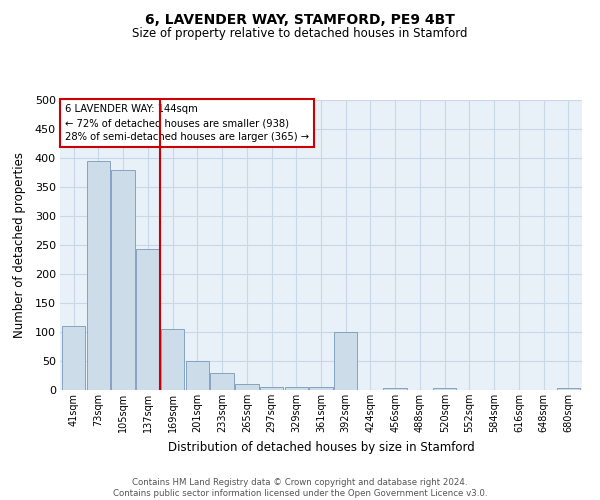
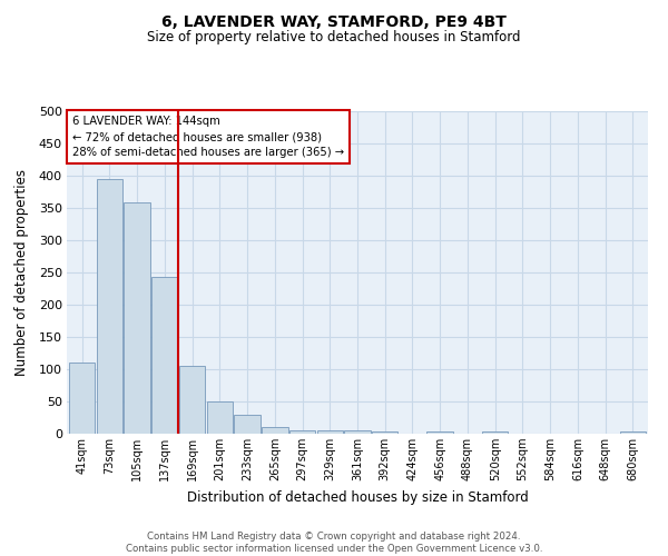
105sqm: 380 -> 358
392sqm: 100 -> 4
